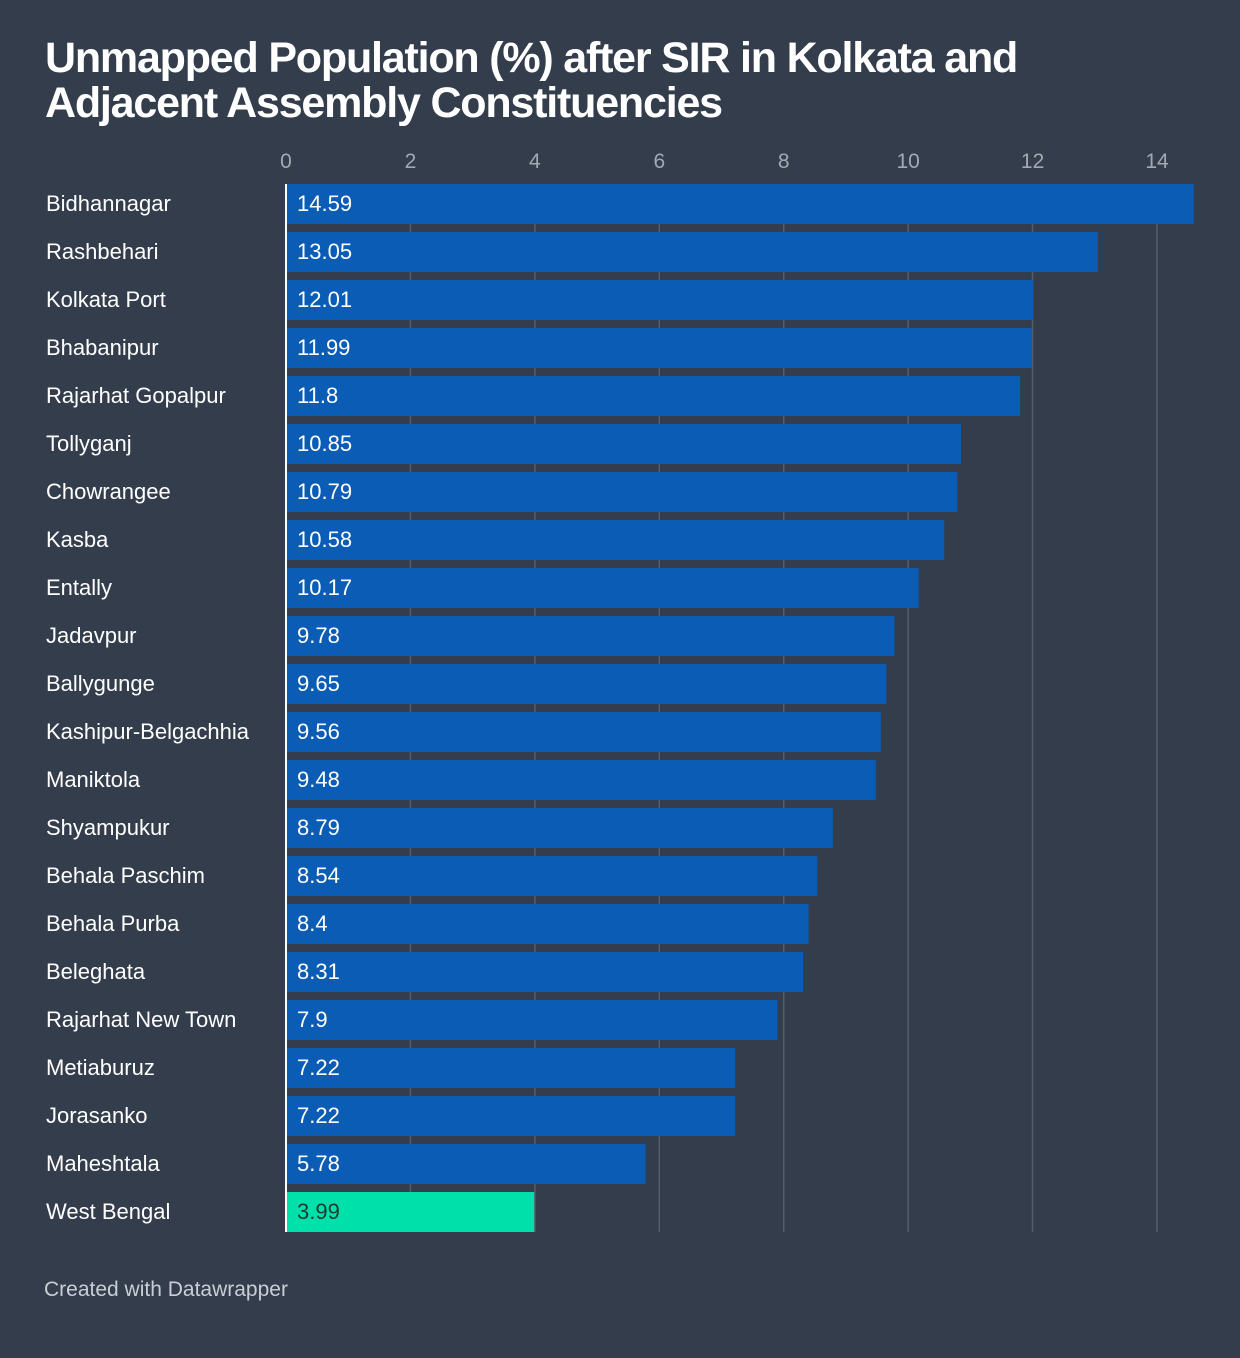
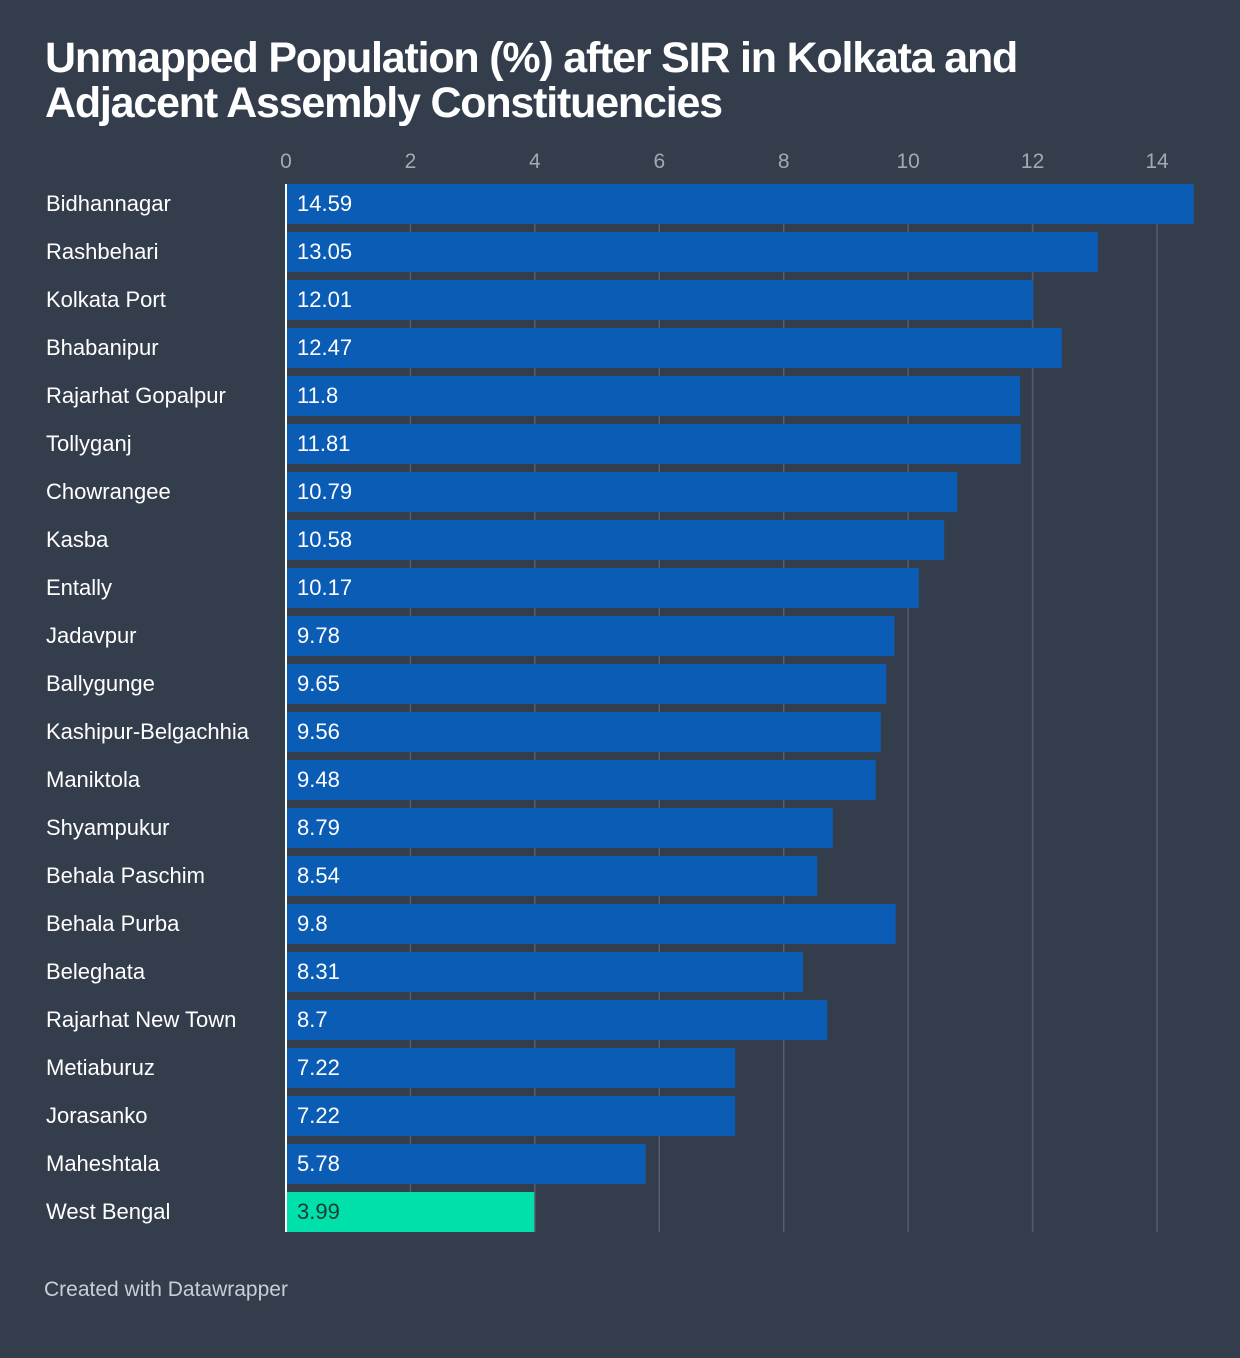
Bhabanipur: 11.99 -> 12.47
Tollyganj: 10.85 -> 11.81
Behala Purba: 8.4 -> 9.8
Rajarhat New Town: 7.9 -> 8.7
